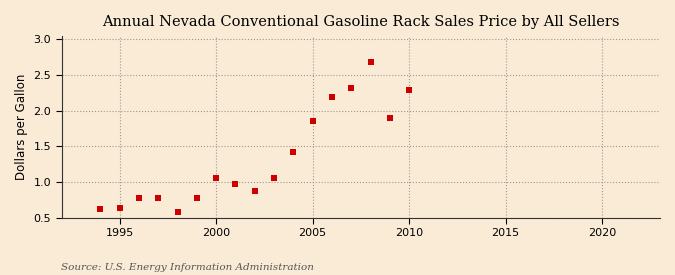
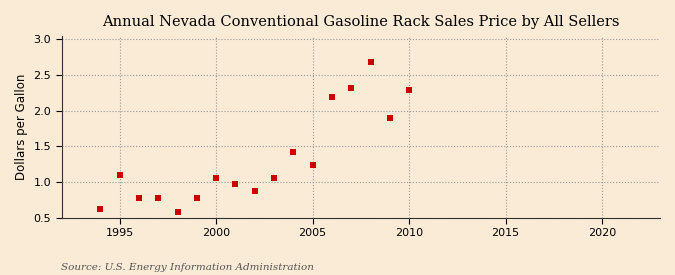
1995: 0.64 -> 1.10
2005: 1.86 -> 1.24
